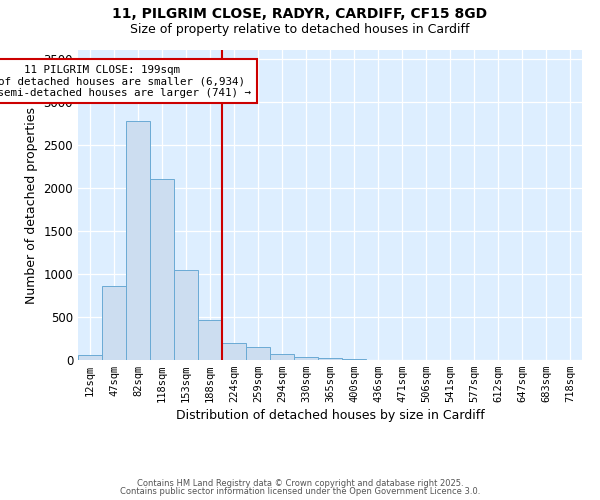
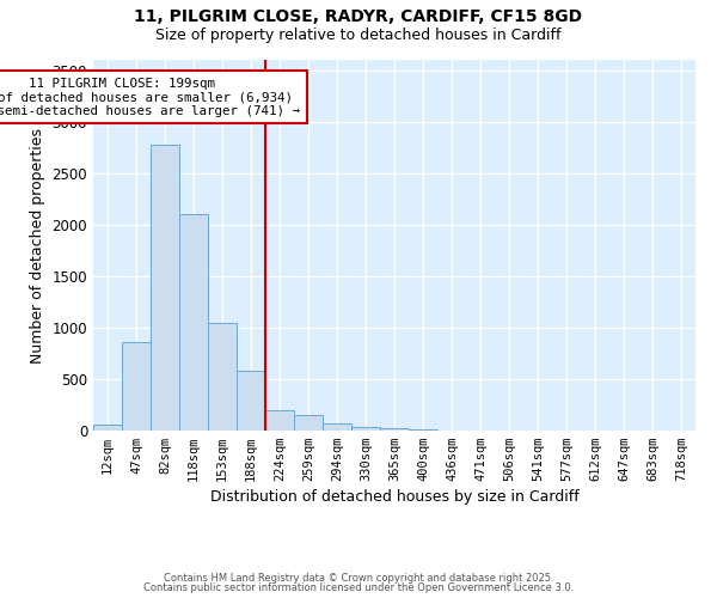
188sqm: 460 -> 580
